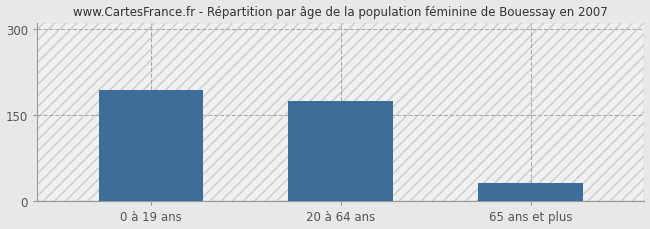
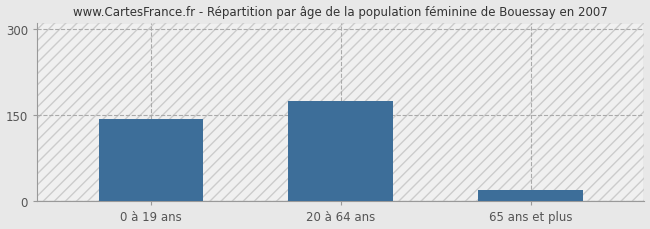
0 à 19 ans: 194 -> 143
65 ans et plus: 32 -> 20
